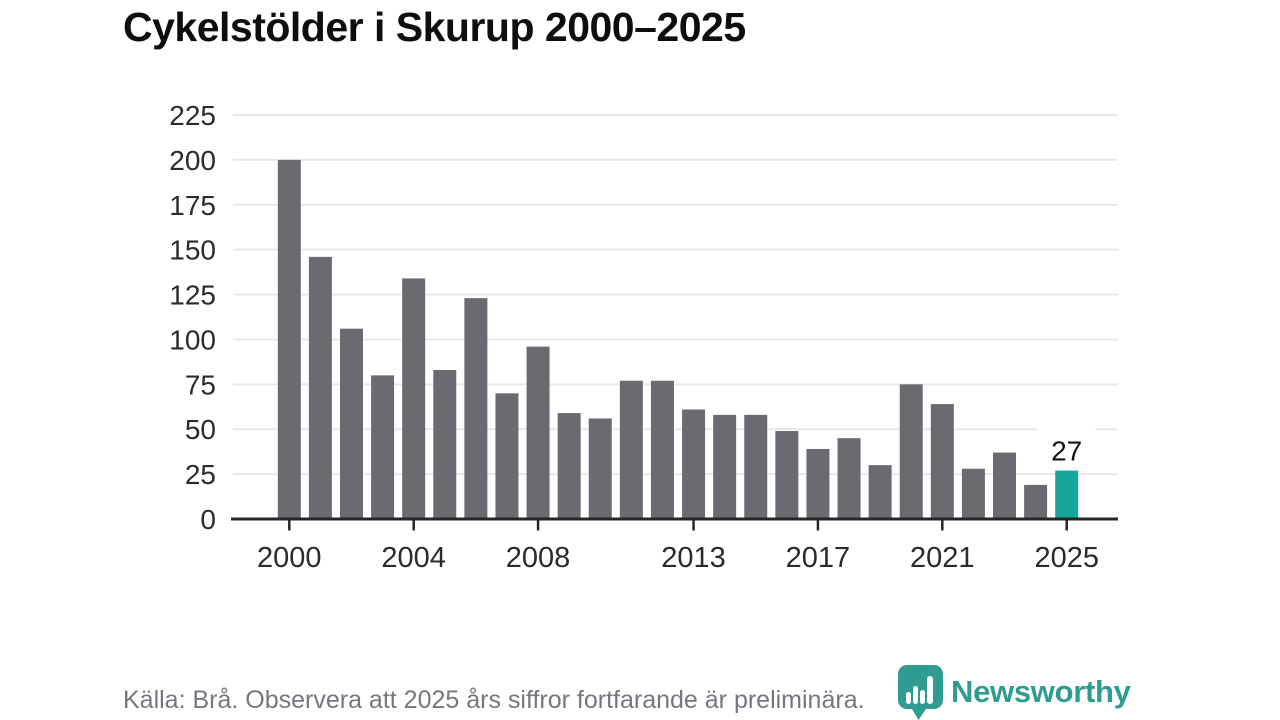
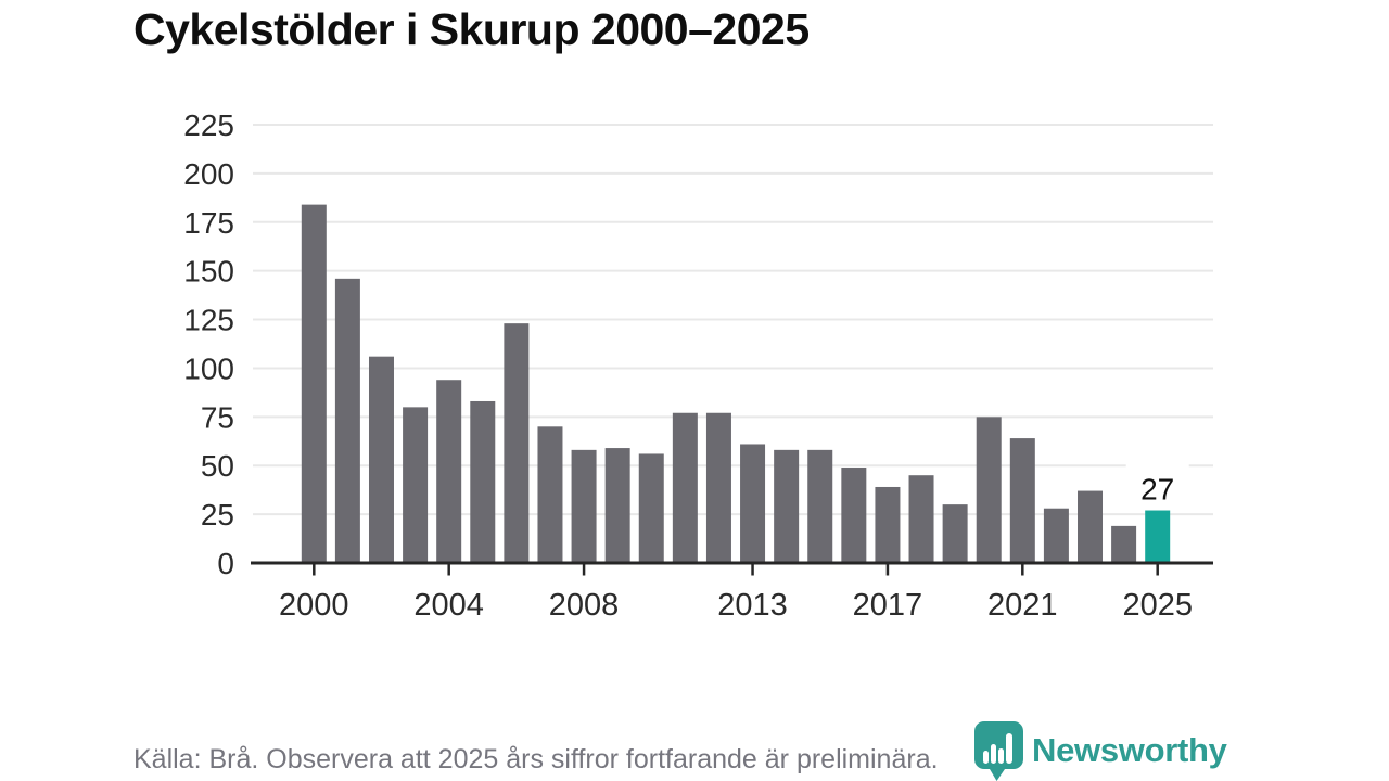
2000: 200 -> 184
2004: 134 -> 94
2008: 96 -> 58
